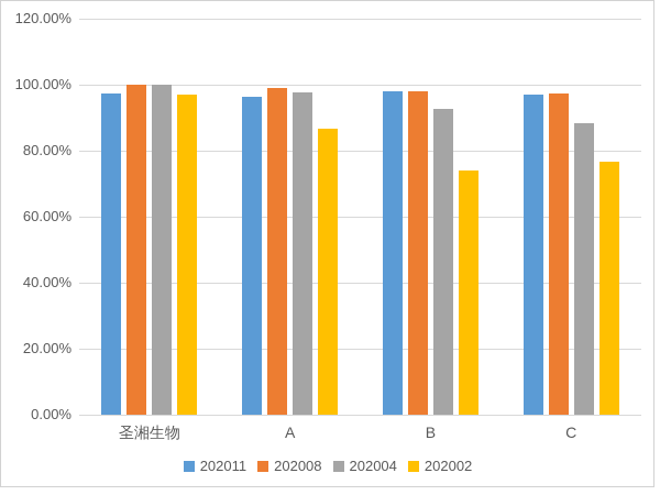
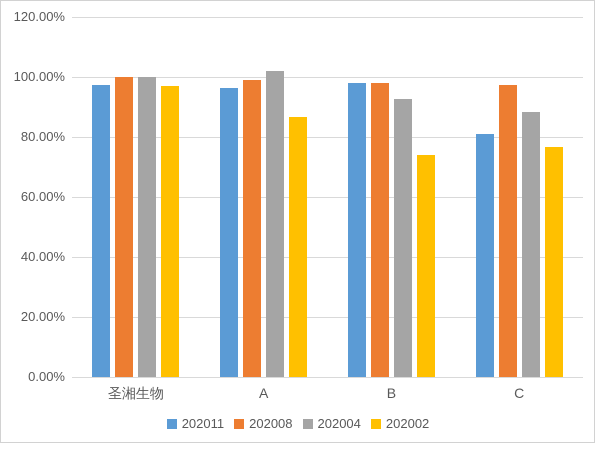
202004/A: 98% -> 102%
202011/C: 97% -> 81%
